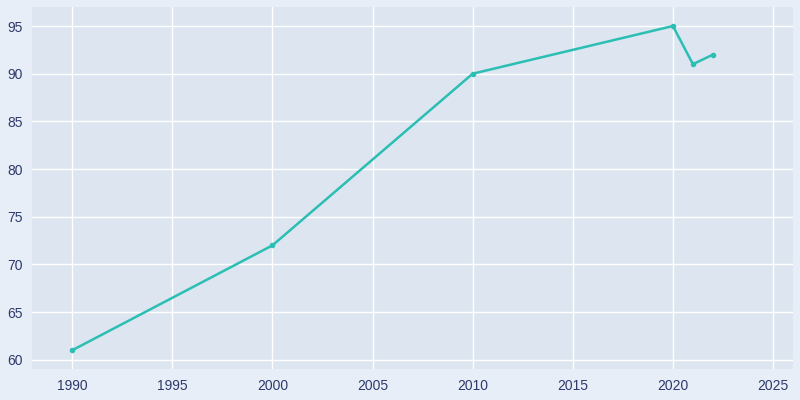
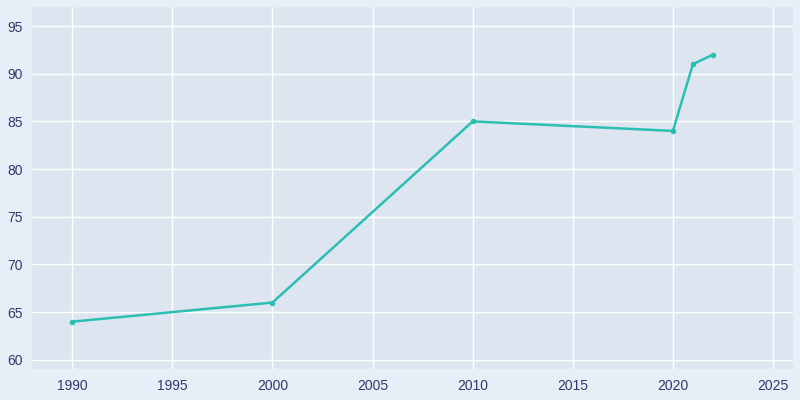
1990: 61 -> 64
2000: 72 -> 66
2010: 90 -> 85
2020: 95 -> 84
